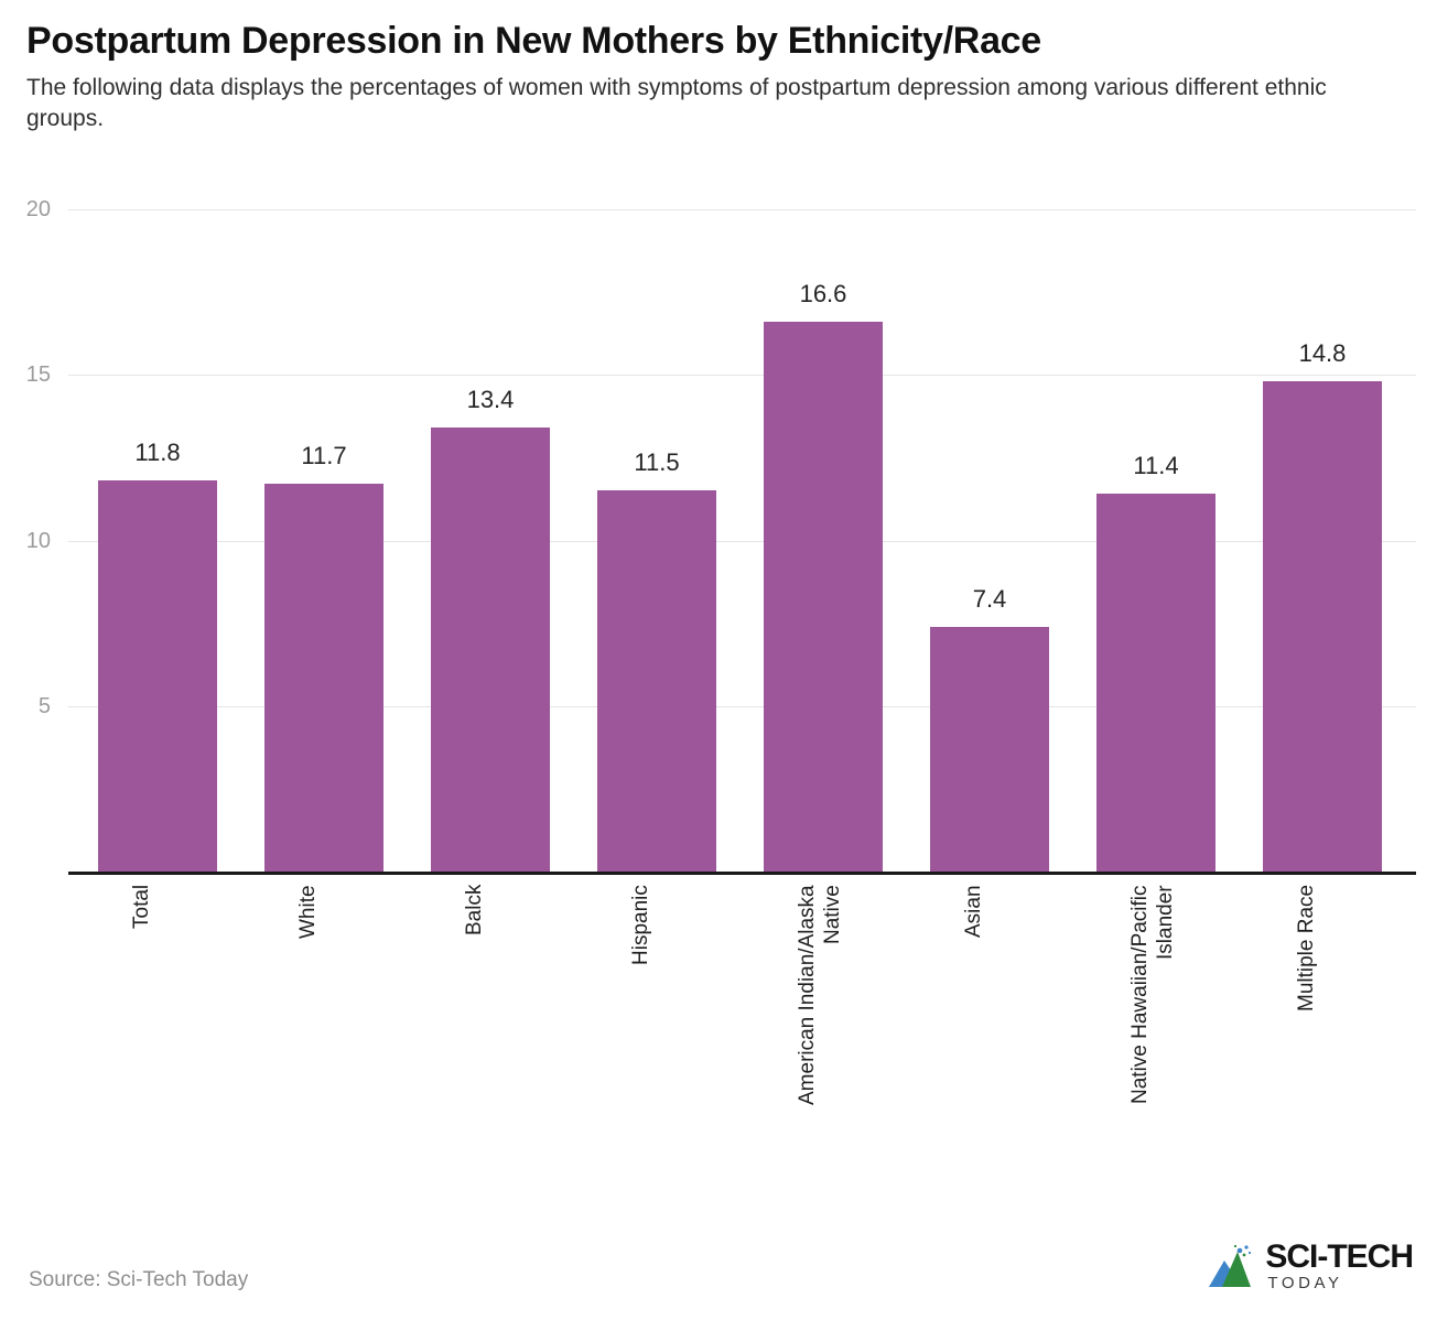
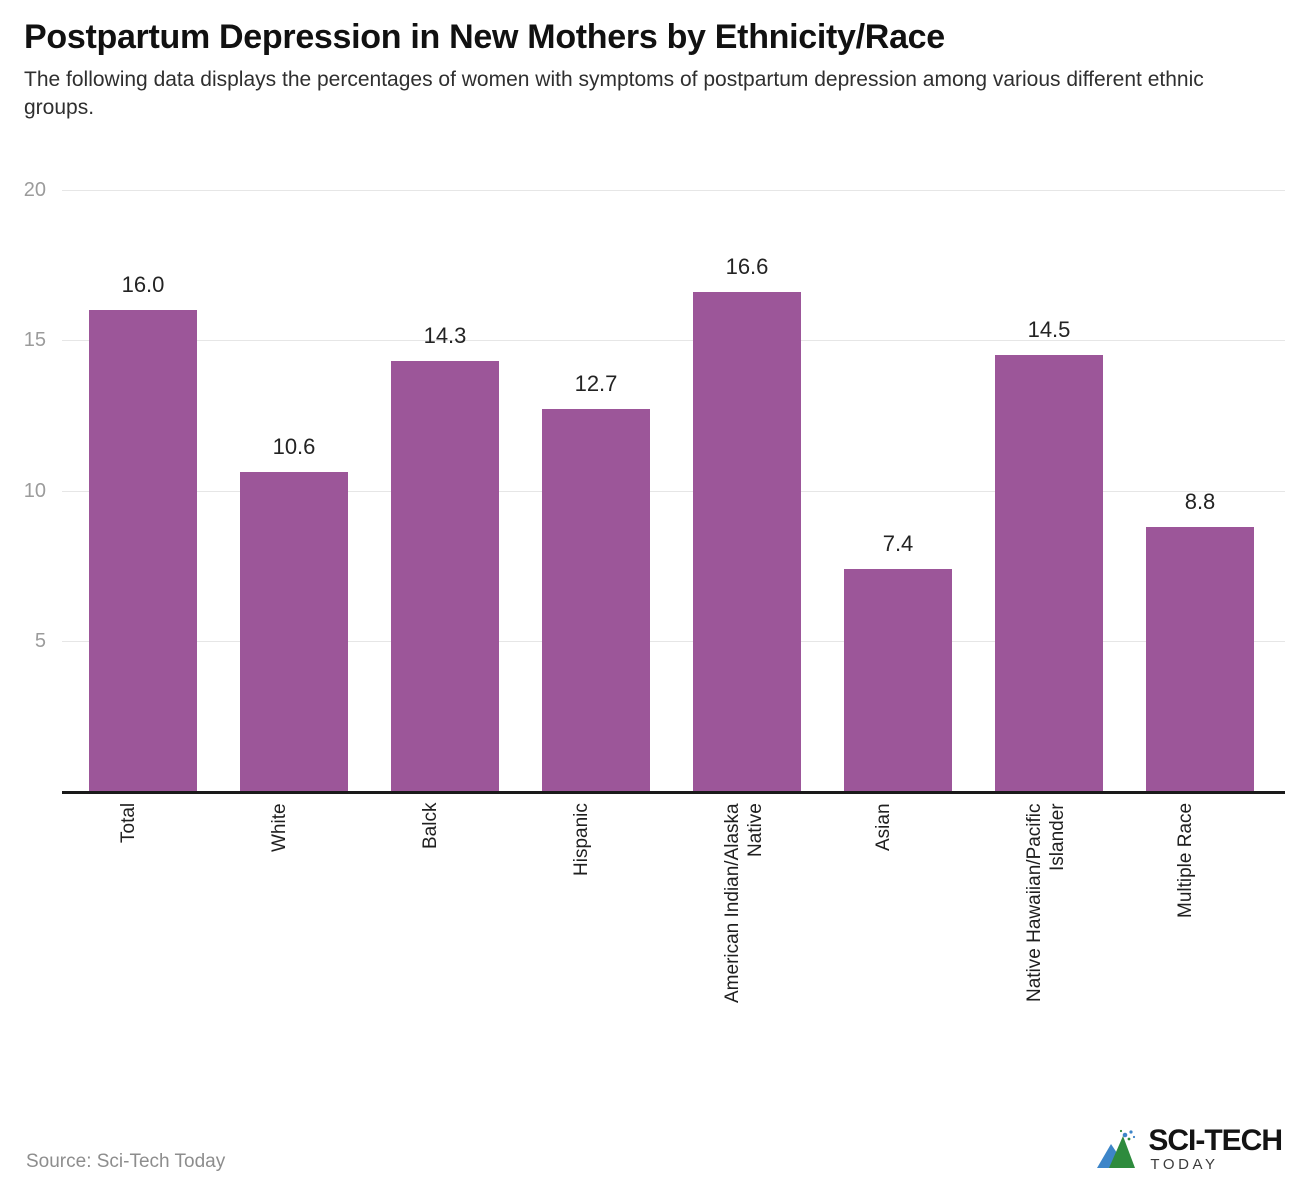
Total: 11.8 -> 16.0
White: 11.7 -> 10.6
Balck: 13.4 -> 14.3
Hispanic: 11.5 -> 12.7
Native Hawaiian/Pacific Islander: 11.4 -> 14.5
Multiple Race: 14.8 -> 8.8
